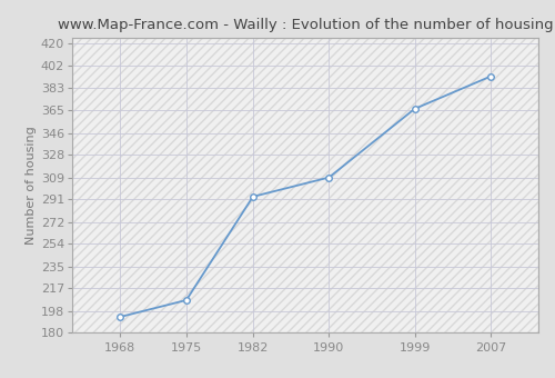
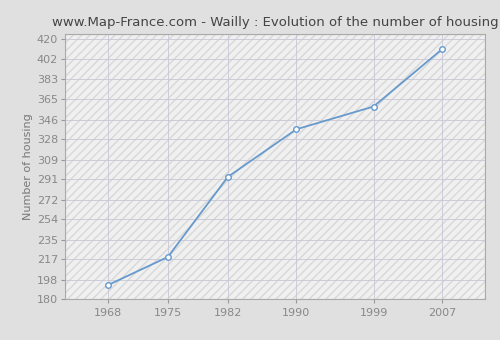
1975: 207 -> 219
1990: 309 -> 337
1999: 366 -> 358
2007: 393 -> 411
